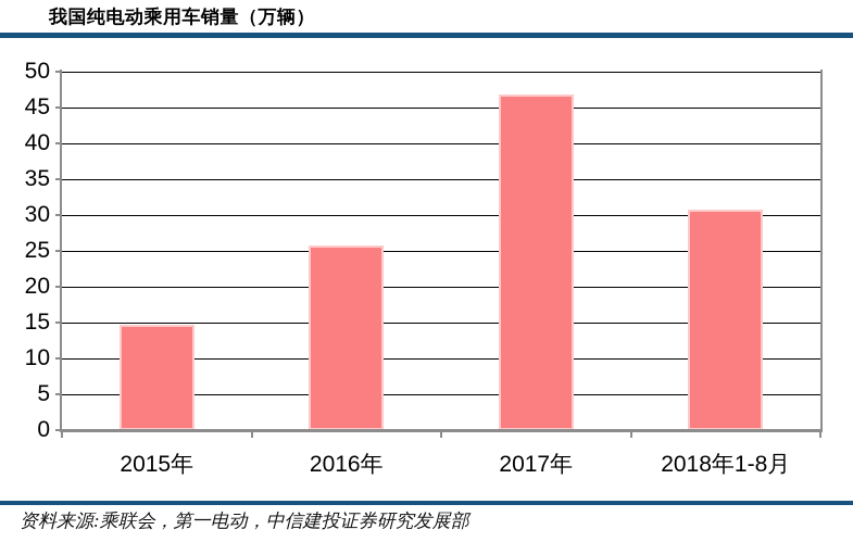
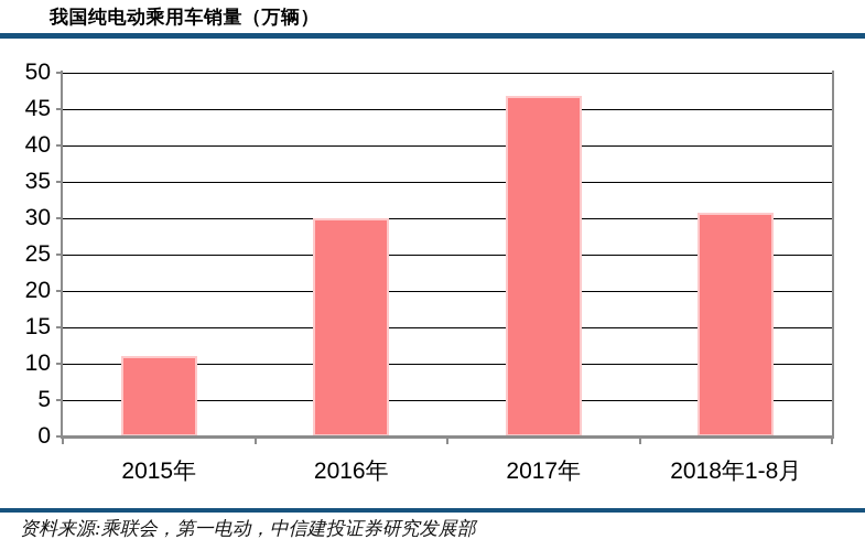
2015年: 15 -> 11
2016年: 26 -> 30
